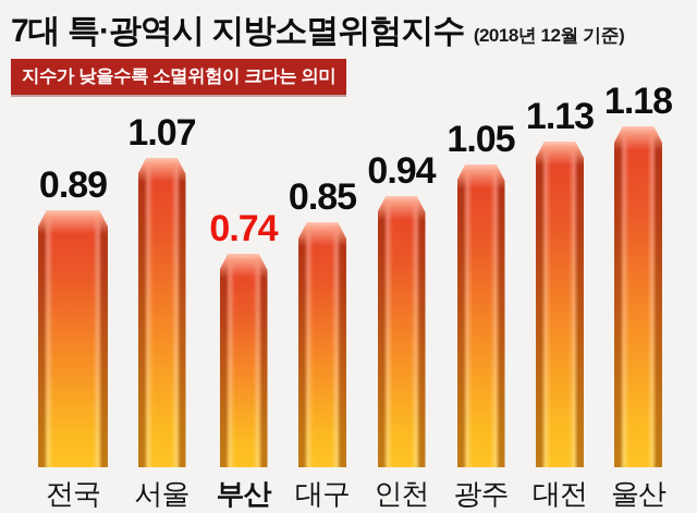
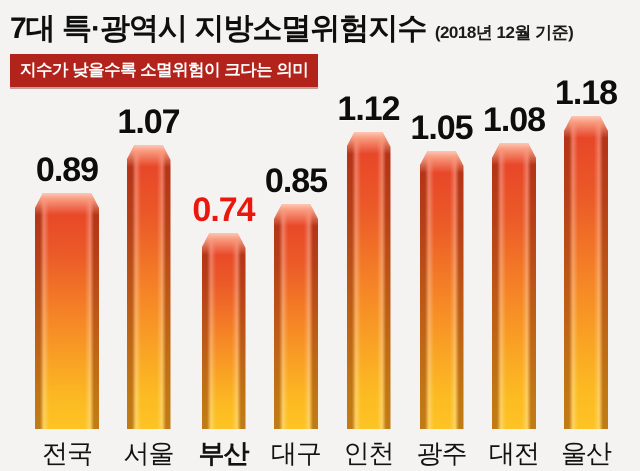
인천: 0.94 -> 1.12
대전: 1.13 -> 1.08
